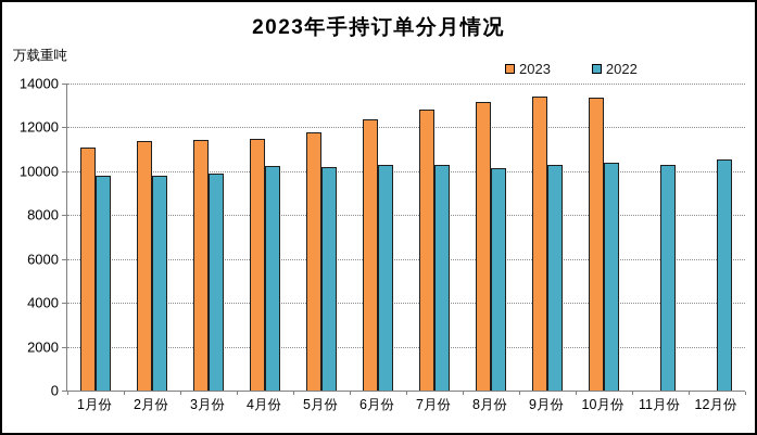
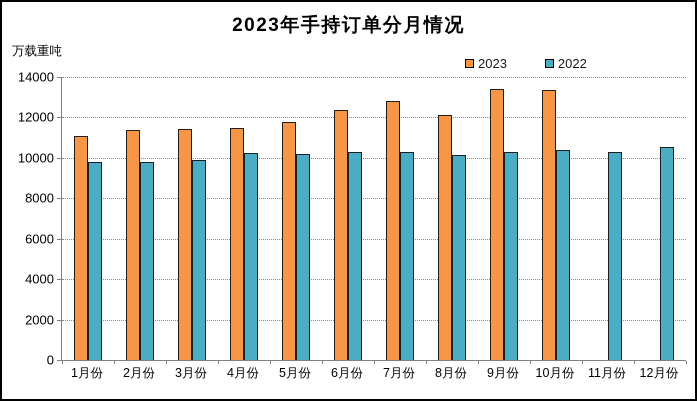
2023/8月份: 13200 -> 12100
